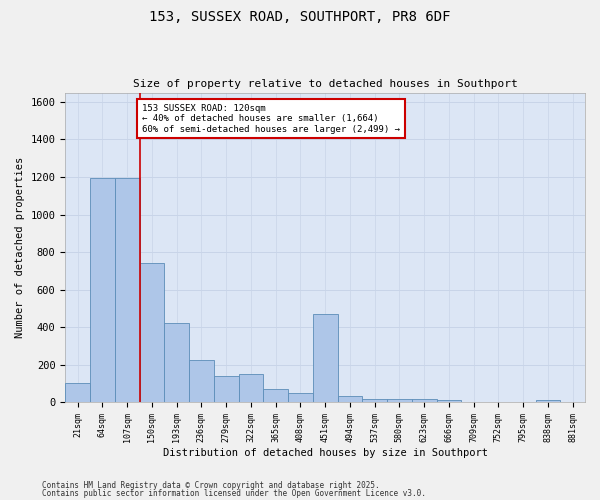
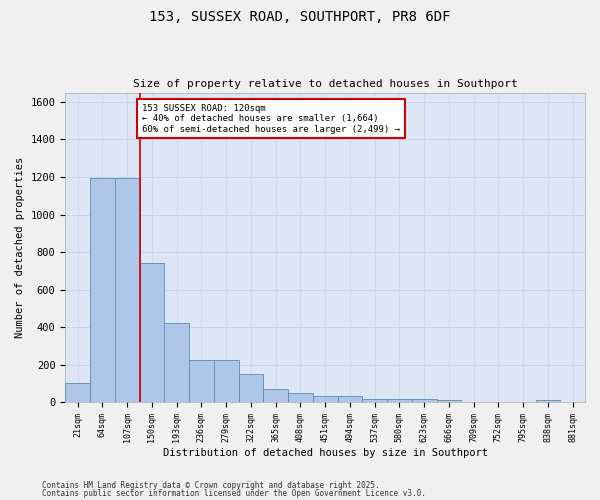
279sqm: 140 -> 220
451sqm: 470 -> 30
